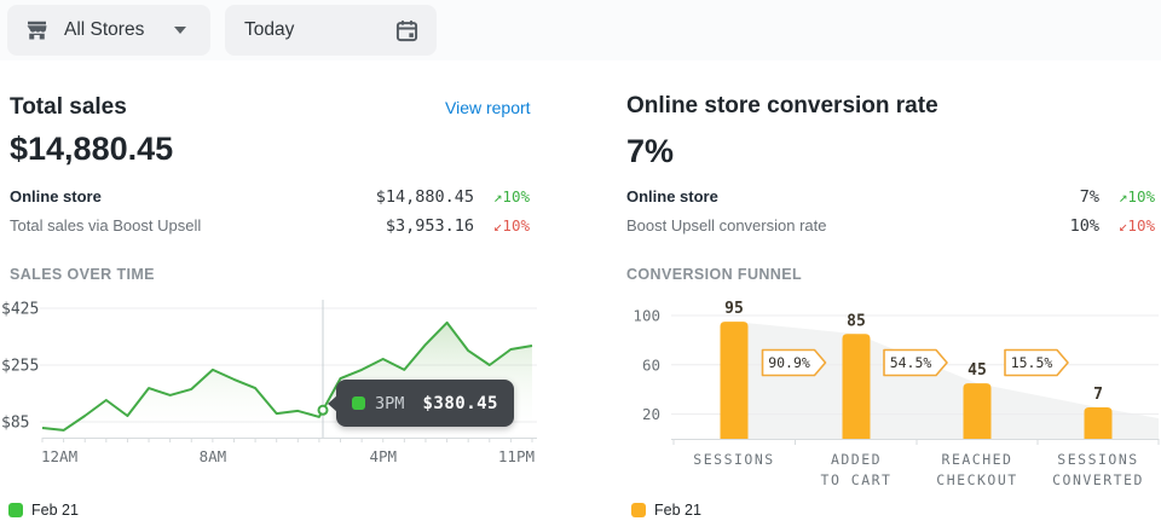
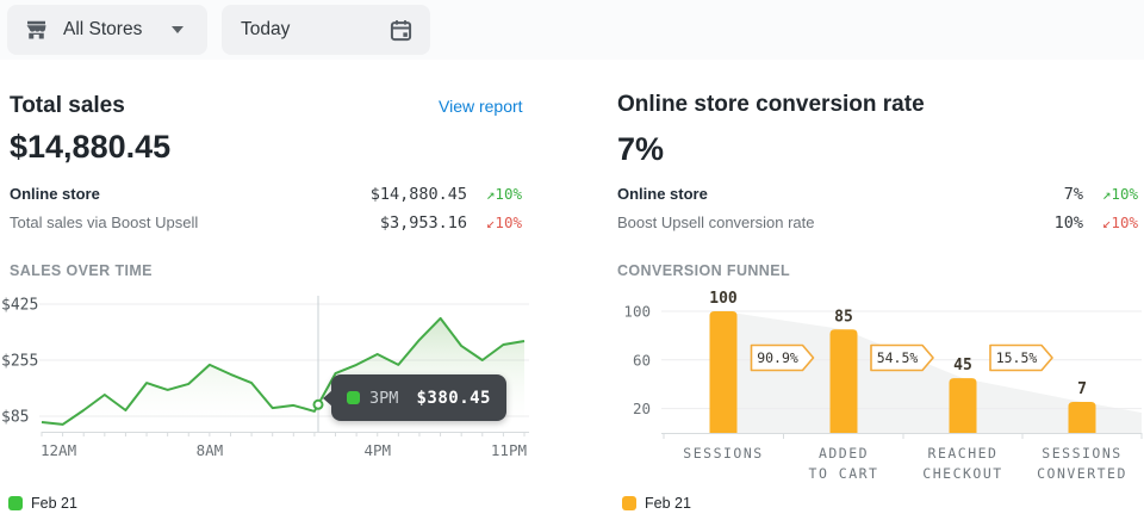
CONVERSION FUNNEL/SESSIONS: 95 -> 100
